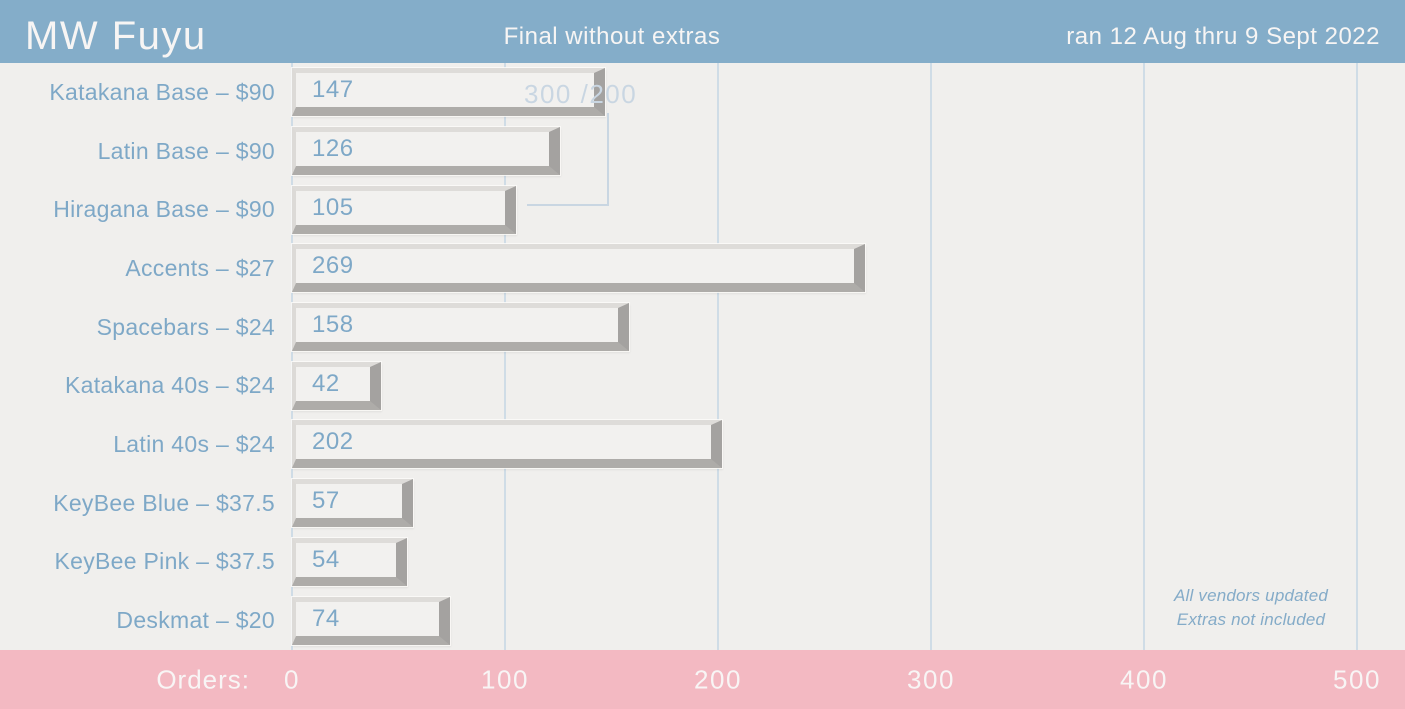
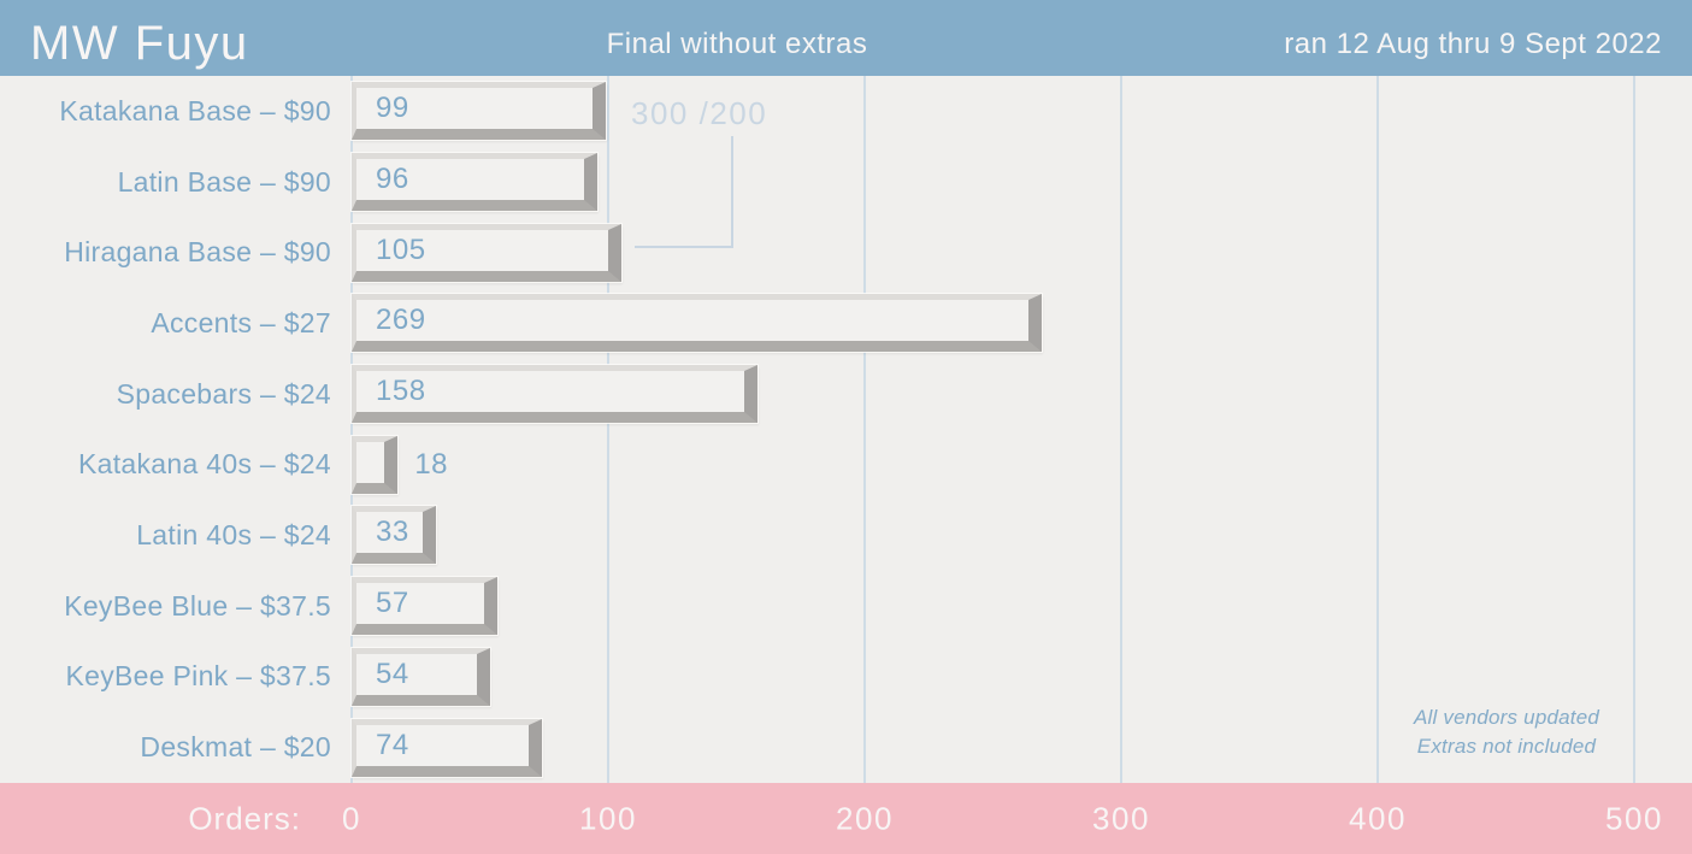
Katakana Base – $90: 147 -> 99
Latin Base – $90: 126 -> 96
Katakana 40s – $24: 42 -> 18
Latin 40s – $24: 202 -> 33
